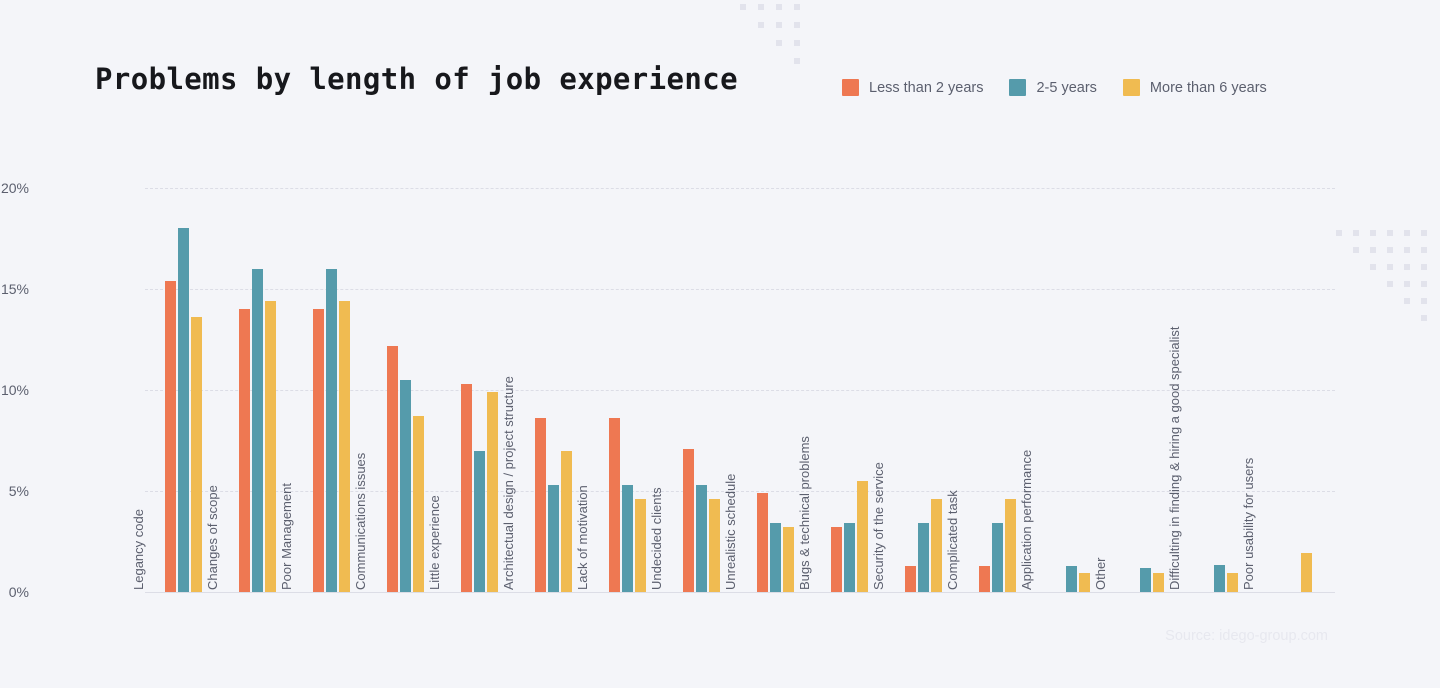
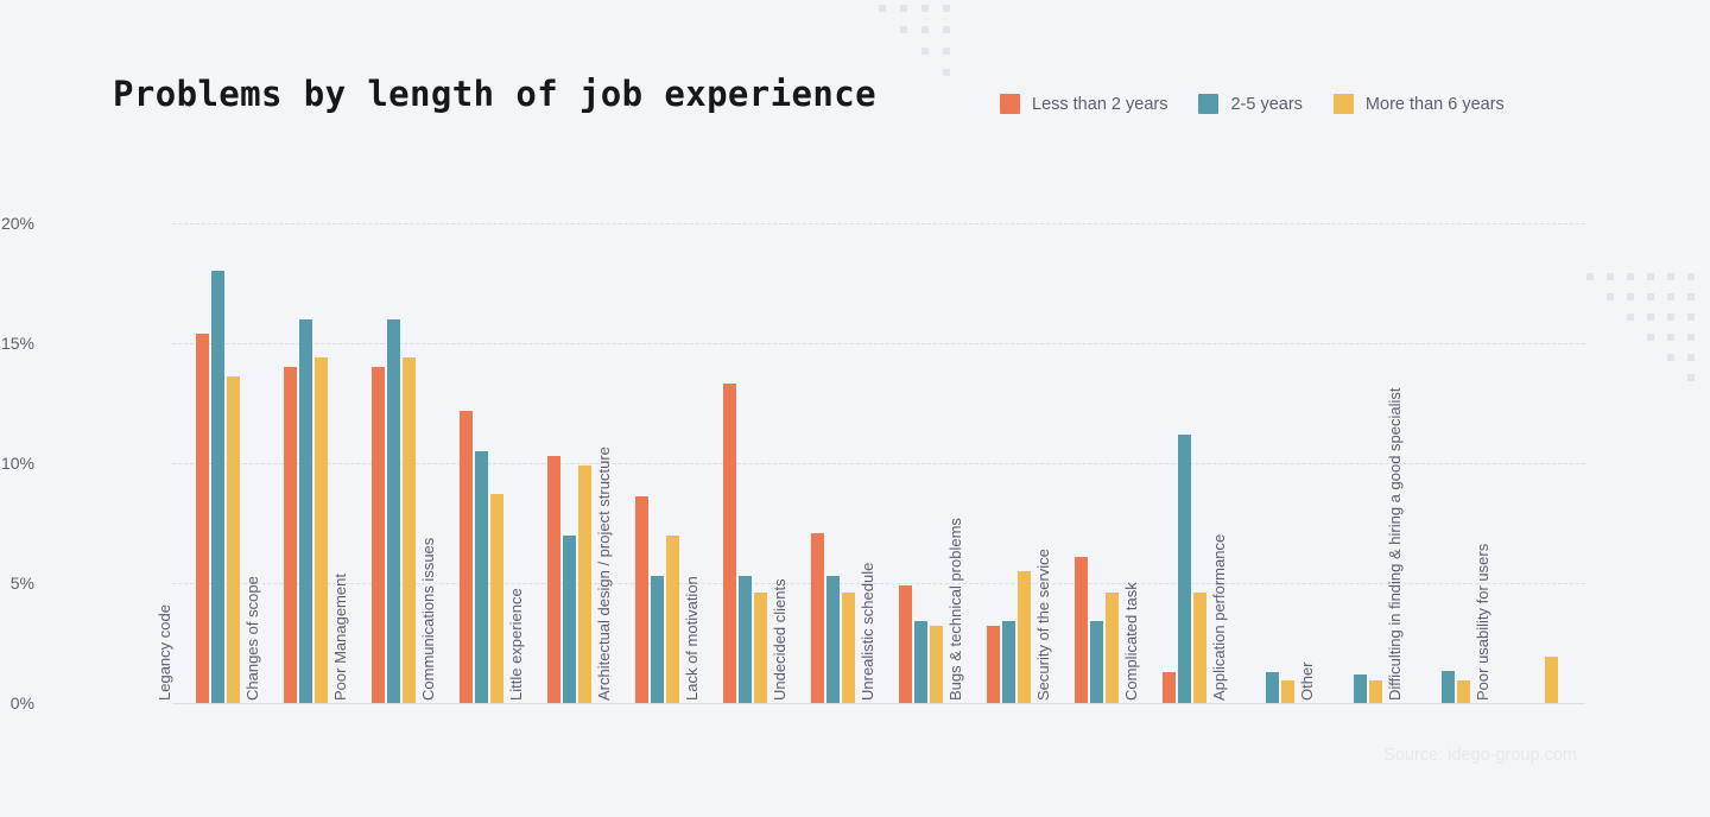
Less than 2 years/Lack of motivation: 8.6% -> 13.3%
Less than 2 years/Security of the service: 1.3% -> 6.1%
2-5 years/Complicated task: 3.4% -> 11.2%
